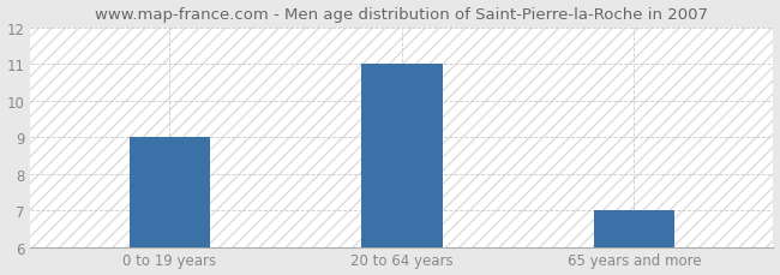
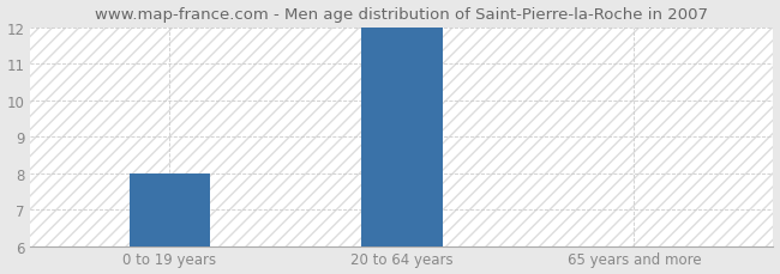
0 to 19 years: 9 -> 8
20 to 64 years: 11 -> 12
65 years and more: 7 -> 6
